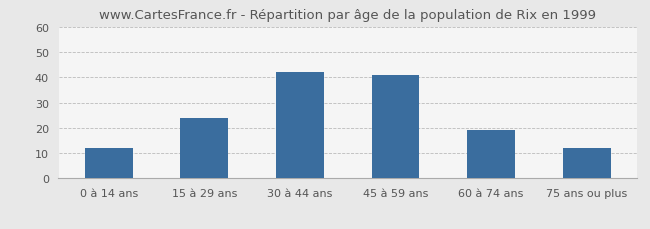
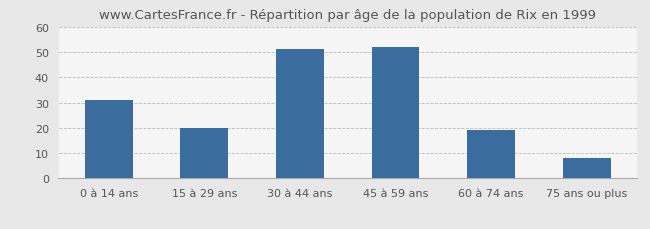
0 à 14 ans: 12 -> 31
15 à 29 ans: 24 -> 20
30 à 44 ans: 42 -> 51
45 à 59 ans: 41 -> 52
75 ans ou plus: 12 -> 8
